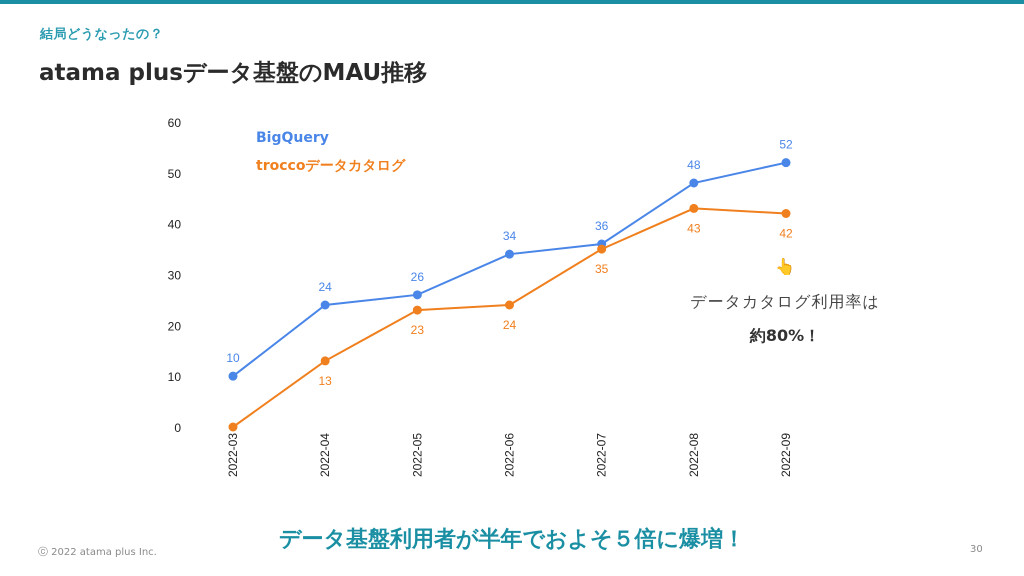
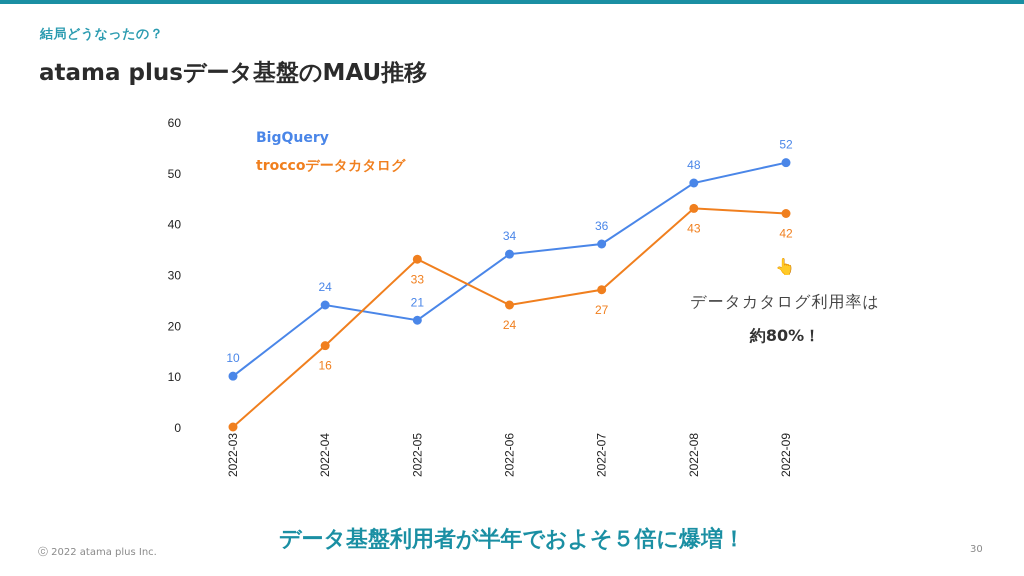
troccoデータカタログ/2022-04: 13 -> 16
BigQuery/2022-05: 26 -> 21
troccoデータカタログ/2022-05: 23 -> 33
troccoデータカタログ/2022-07: 35 -> 27
